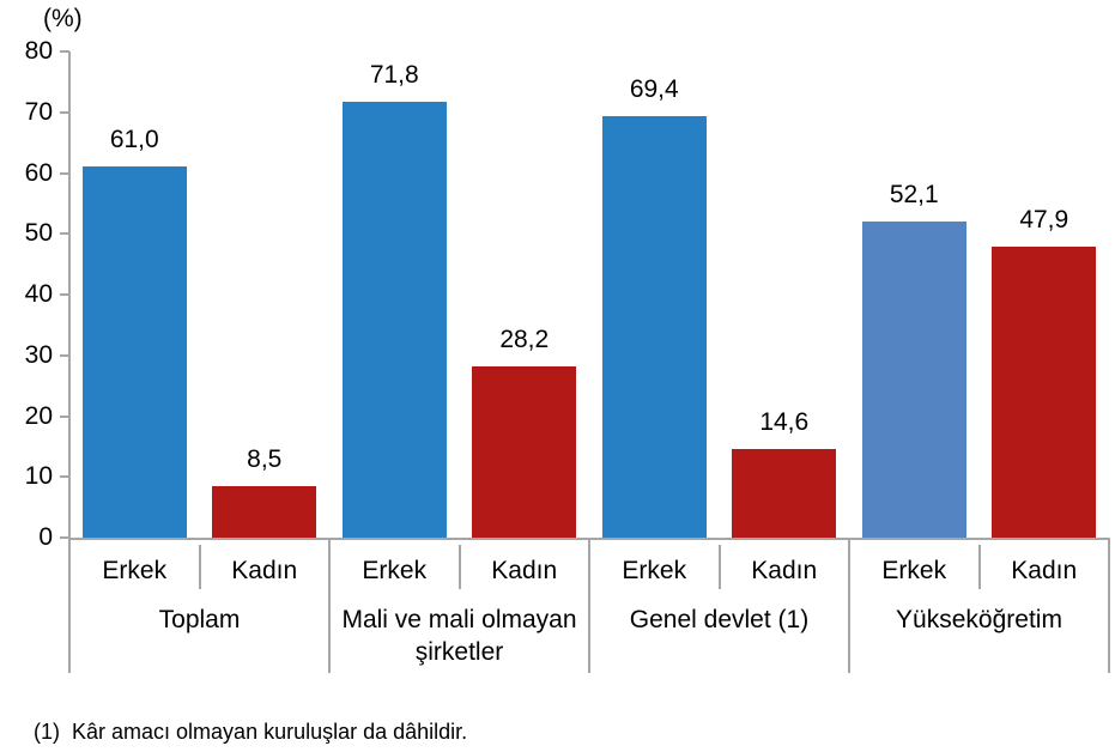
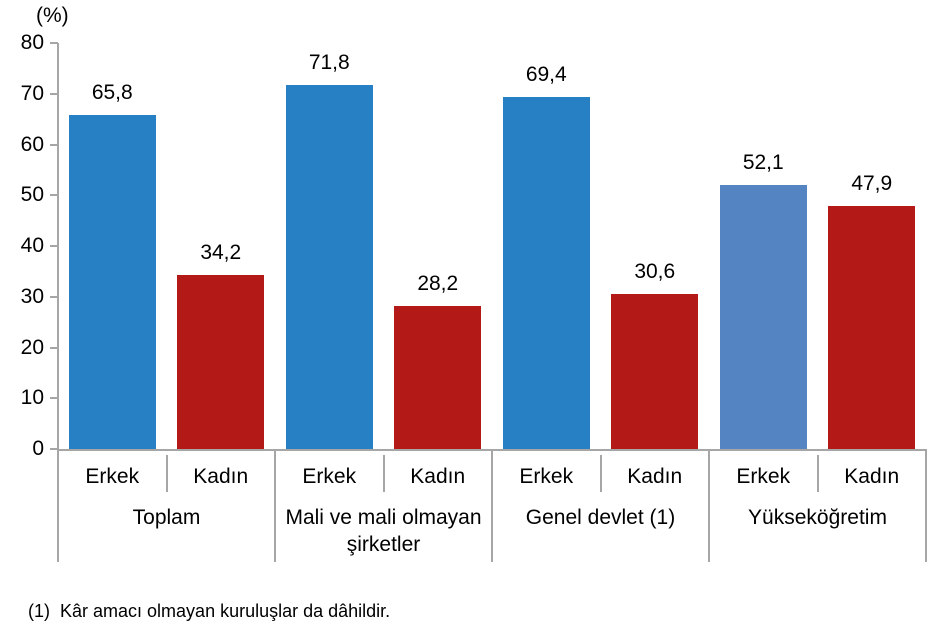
Erkek/Toplam: 61,0 -> 65,8
Kadın/Toplam: 8,5 -> 34,2
Kadın/Genel devlet (1): 14,6 -> 30,6
